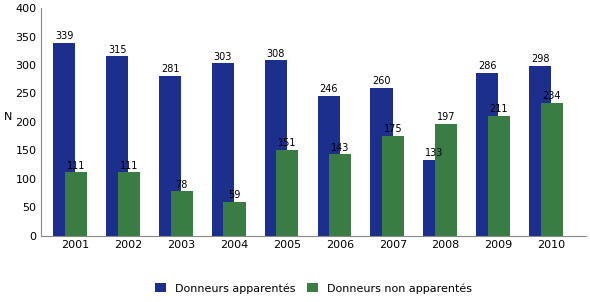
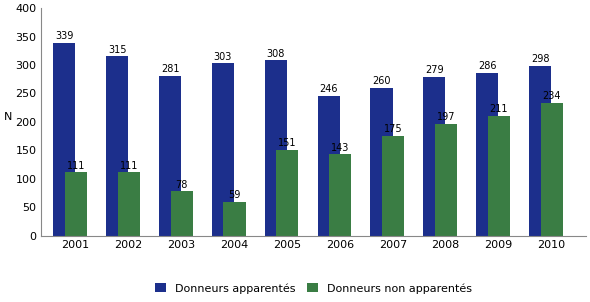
Donneurs apparentés/2008: 133 -> 279
